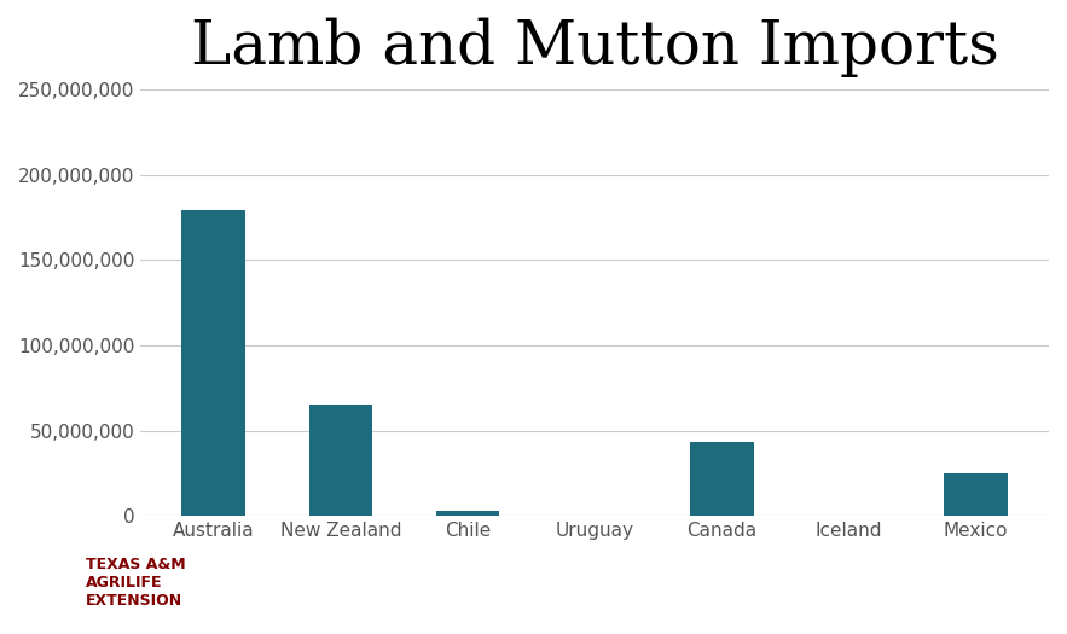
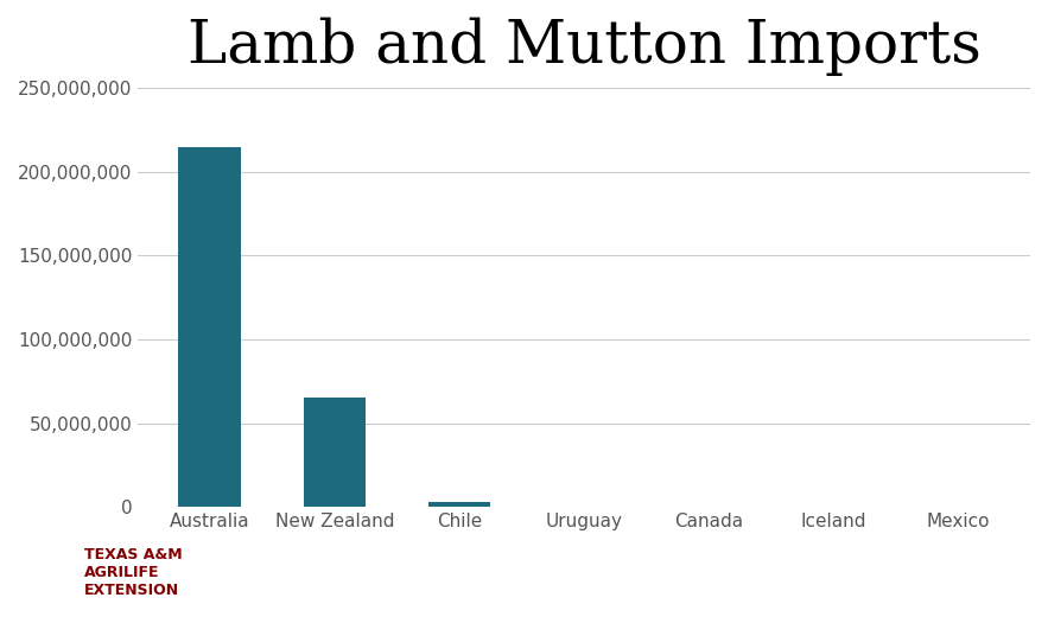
Australia: 179,000,000 -> 215,000,000
Canada: 43,000,000 -> 0
Mexico: 25,000,000 -> 0
